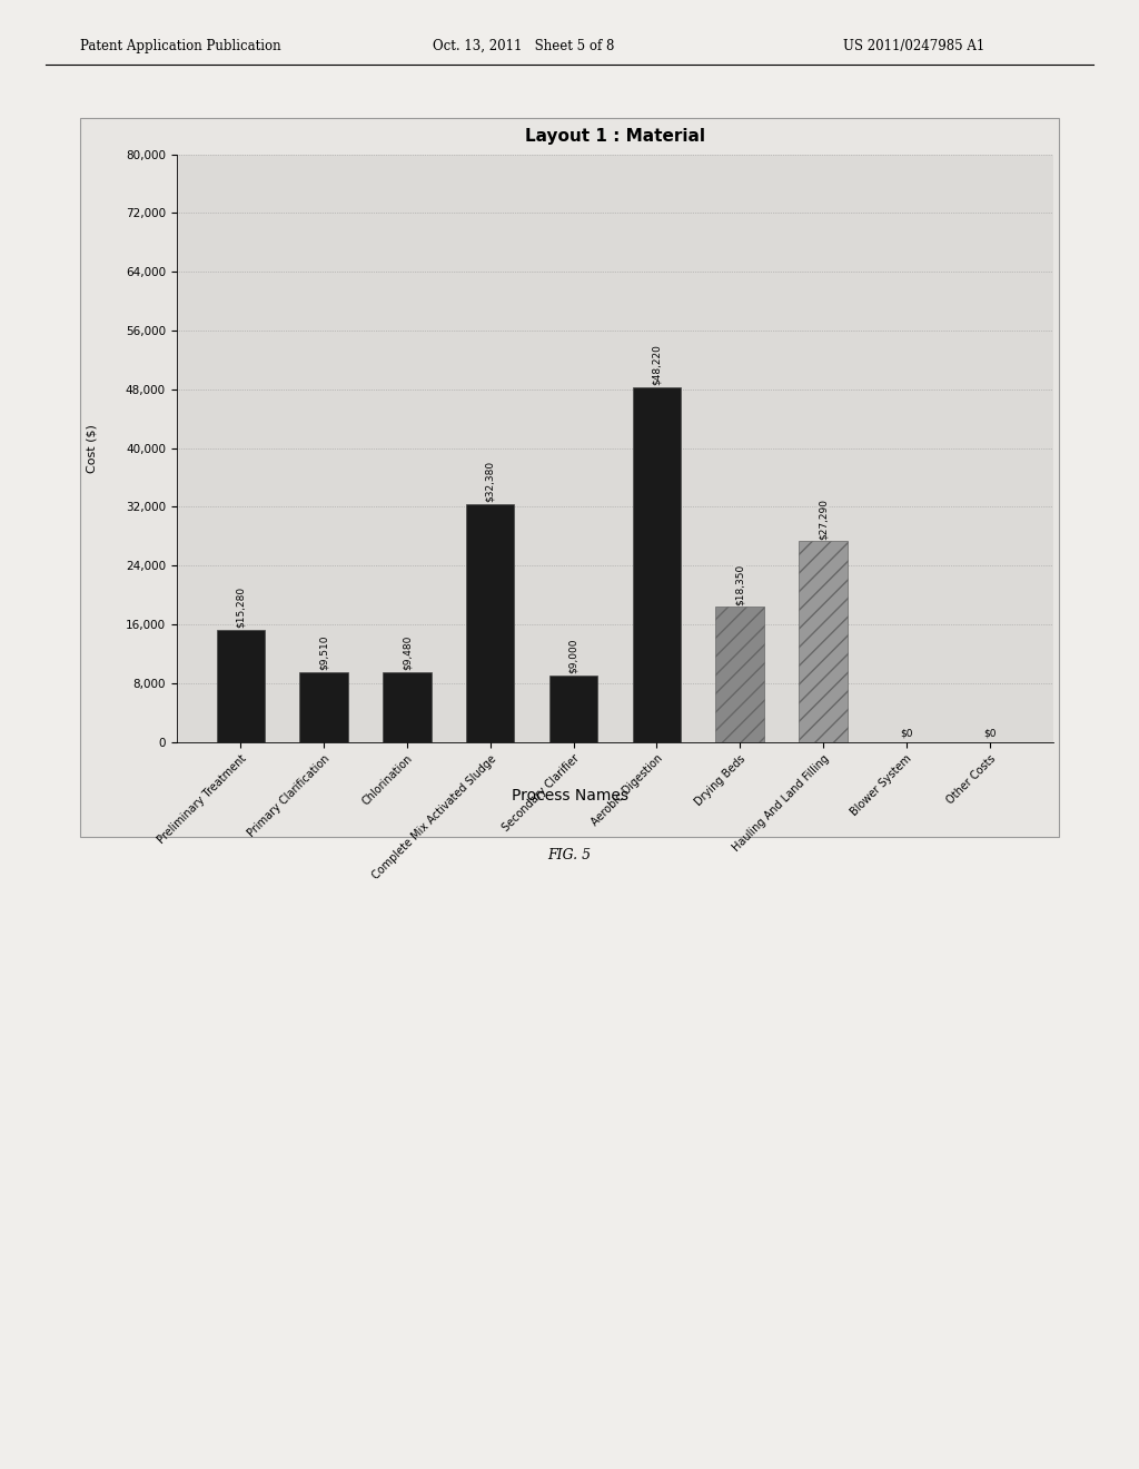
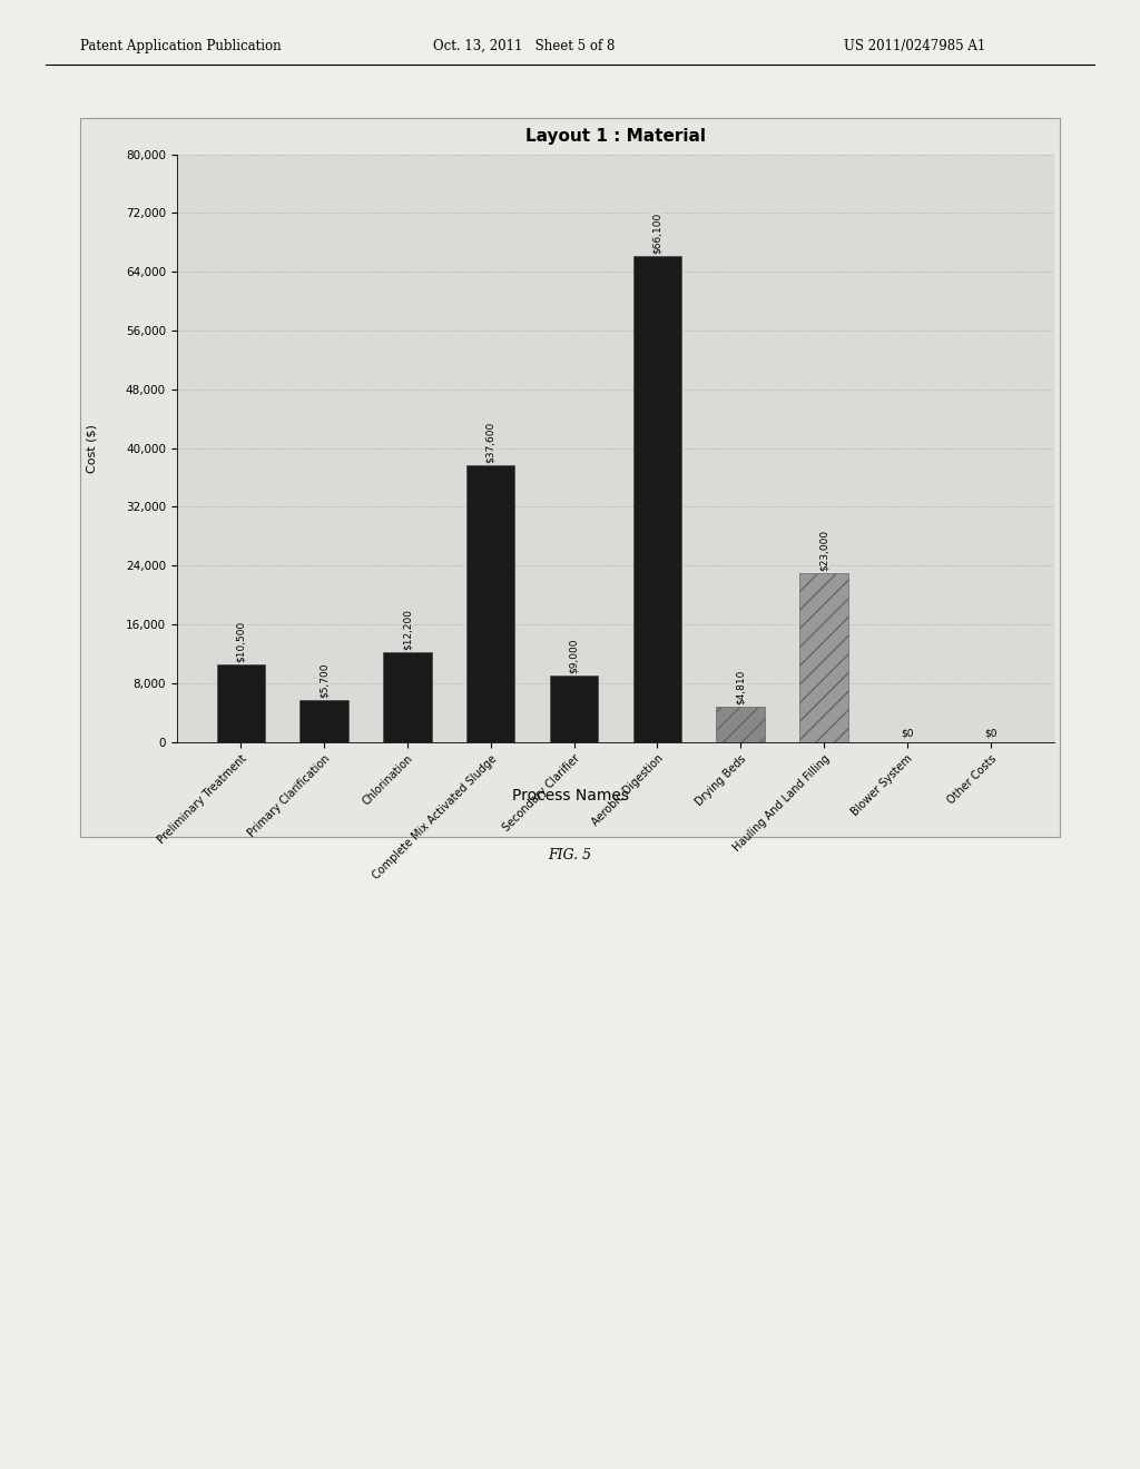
Preliminary Treatment: $15,280 -> $10,500
Primary Clarification: $9,510 -> $5,700
Chlorination: $9,480 -> $12,200
Complete Mix Activated Sludge: $32,380 -> $37,600
Aerobic Digestion: $48,220 -> $66,100
Drying Beds: $18,350 -> $4,810
Hauling And Land Filling: $27,290 -> $23,000
